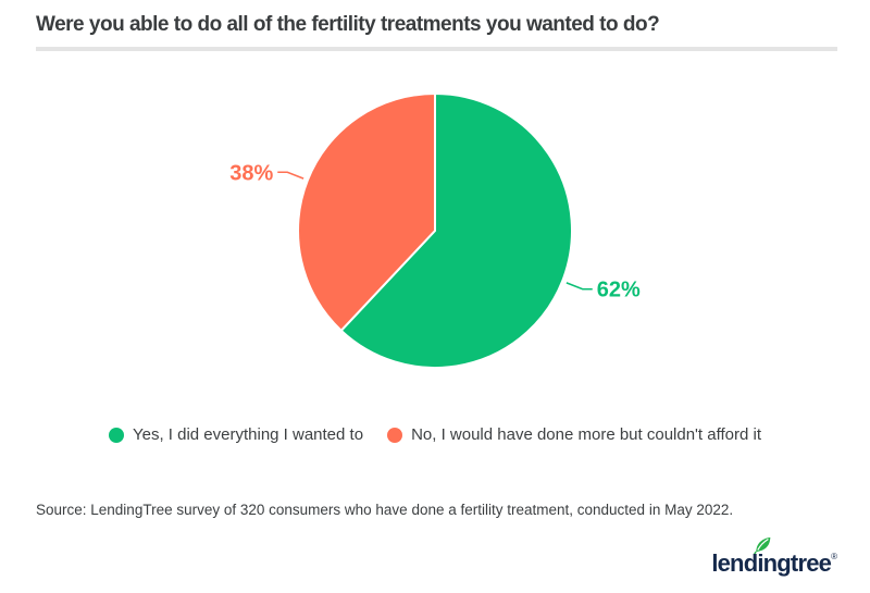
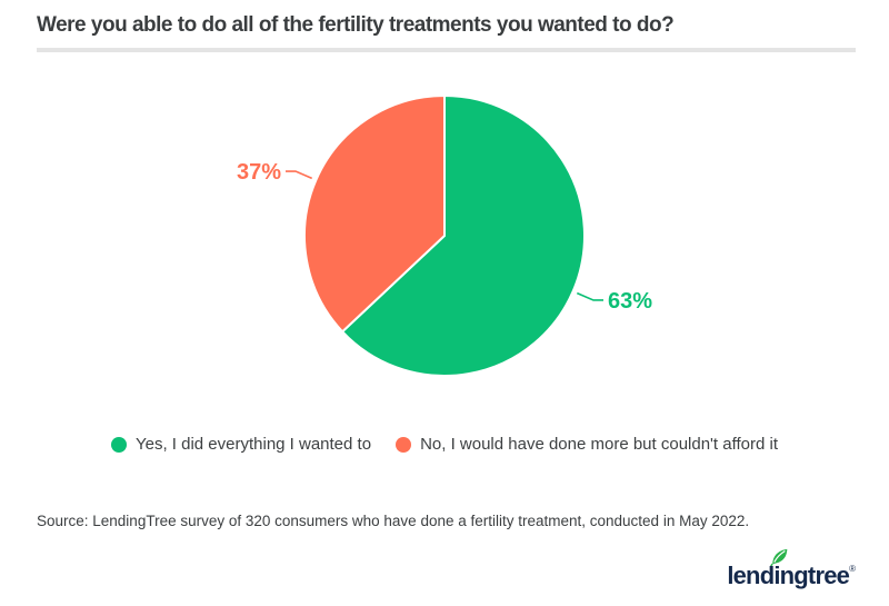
Yes, I did everything I wanted to: 62% -> 63%
No, I would have done more but couldn't afford it: 38% -> 37%
